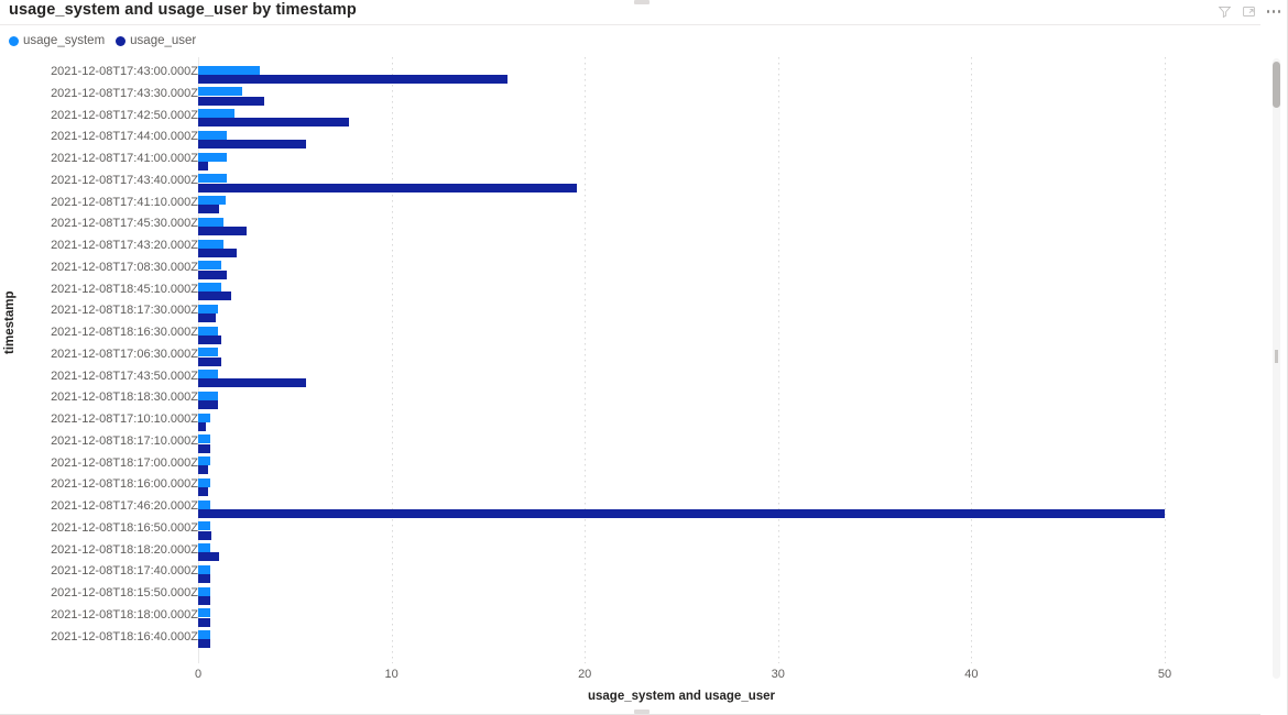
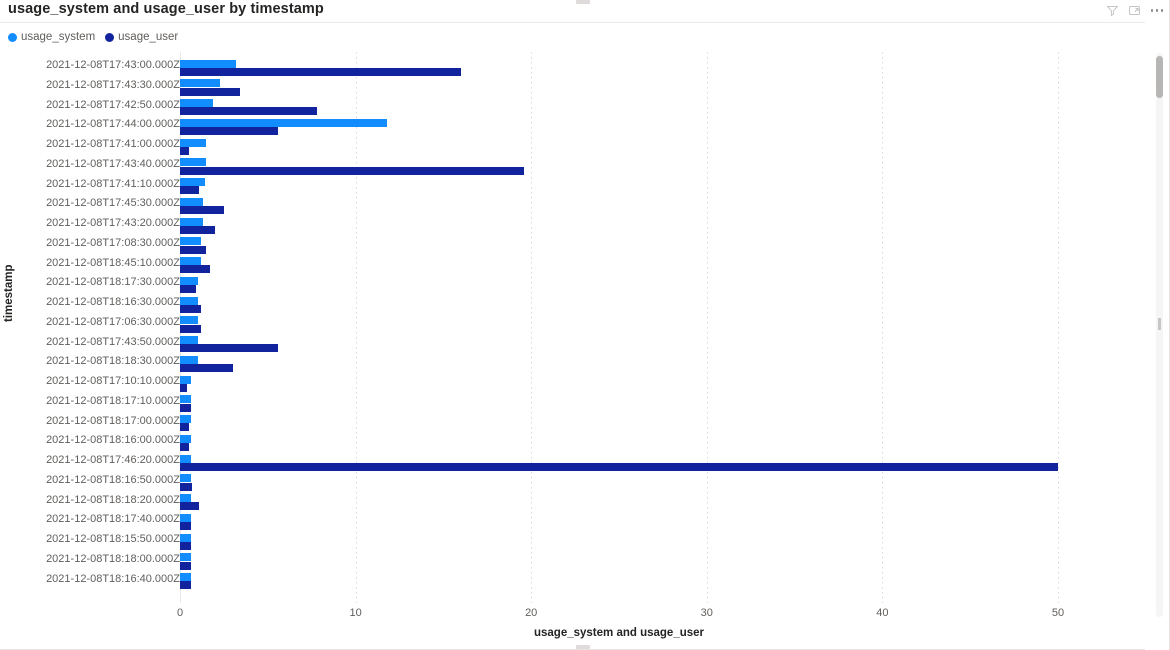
usage_system/2021-12-08T17:44:00.000Z: 1.5 -> 11.8
usage_user/2021-12-08T18:18:30.000Z: 1.0 -> 3.0
